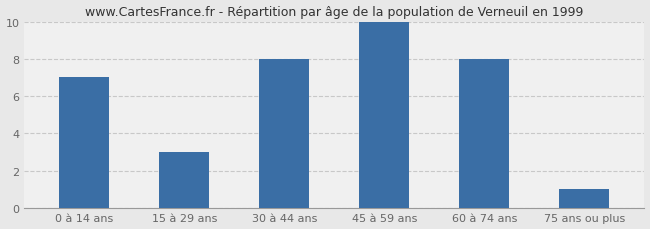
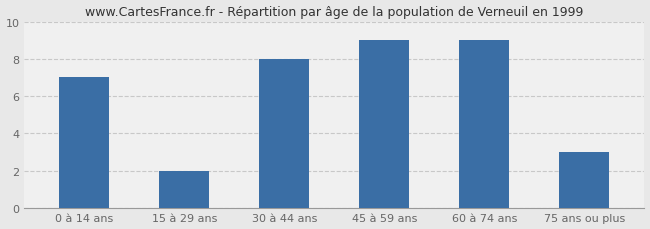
15 à 29 ans: 3 -> 2
45 à 59 ans: 10 -> 9
60 à 74 ans: 8 -> 9
75 ans ou plus: 1 -> 3
